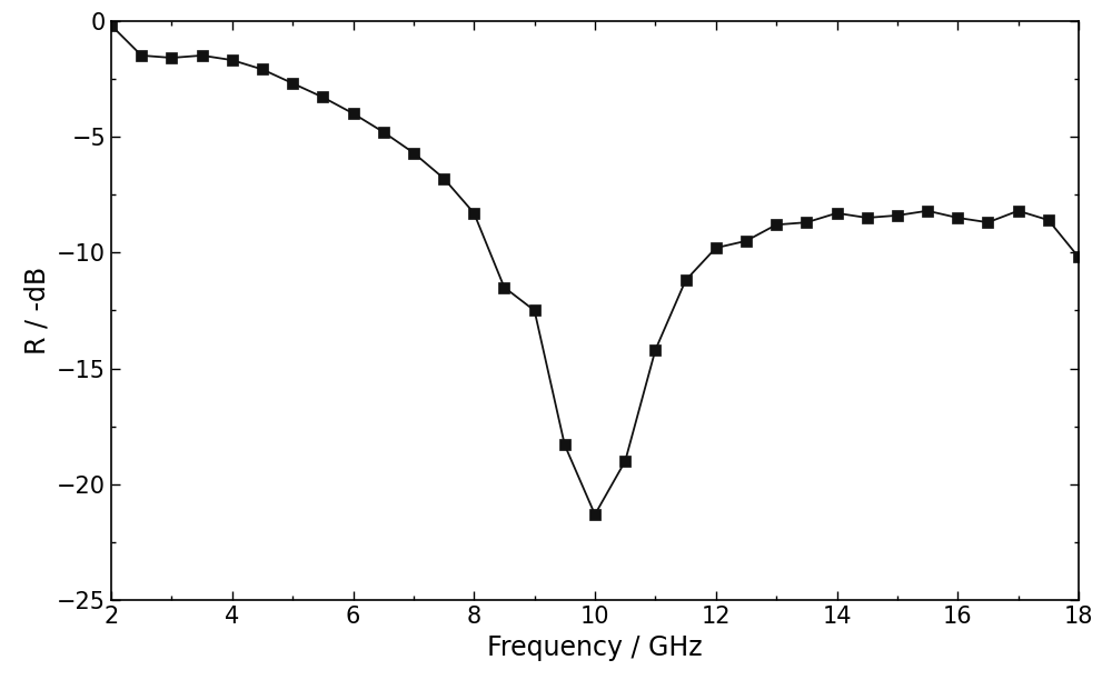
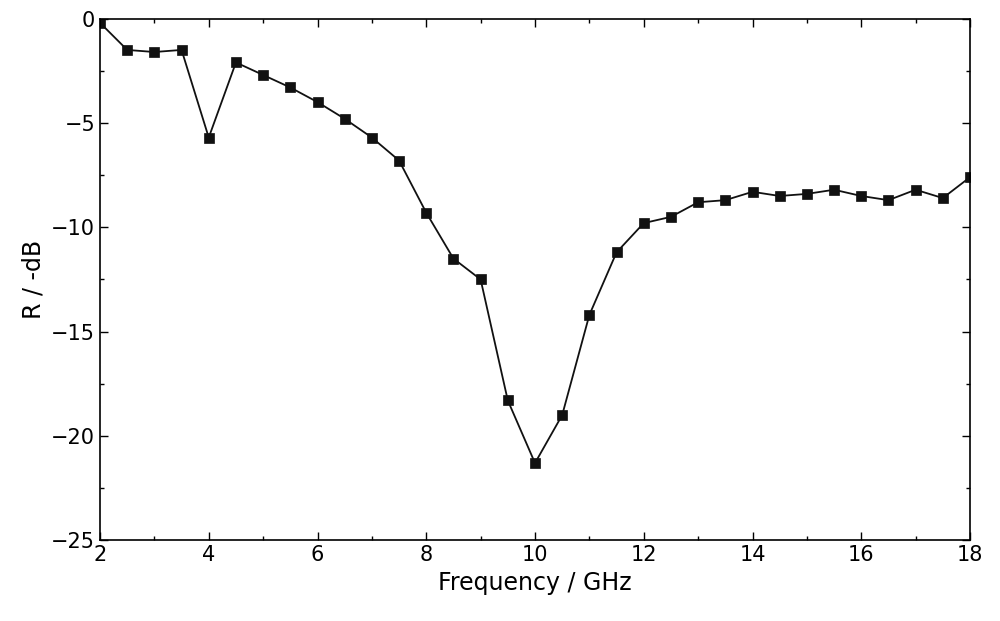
4: -1.7 -> -5.7
8: -8.3 -> -9.3
18: -10.2 -> -7.6
